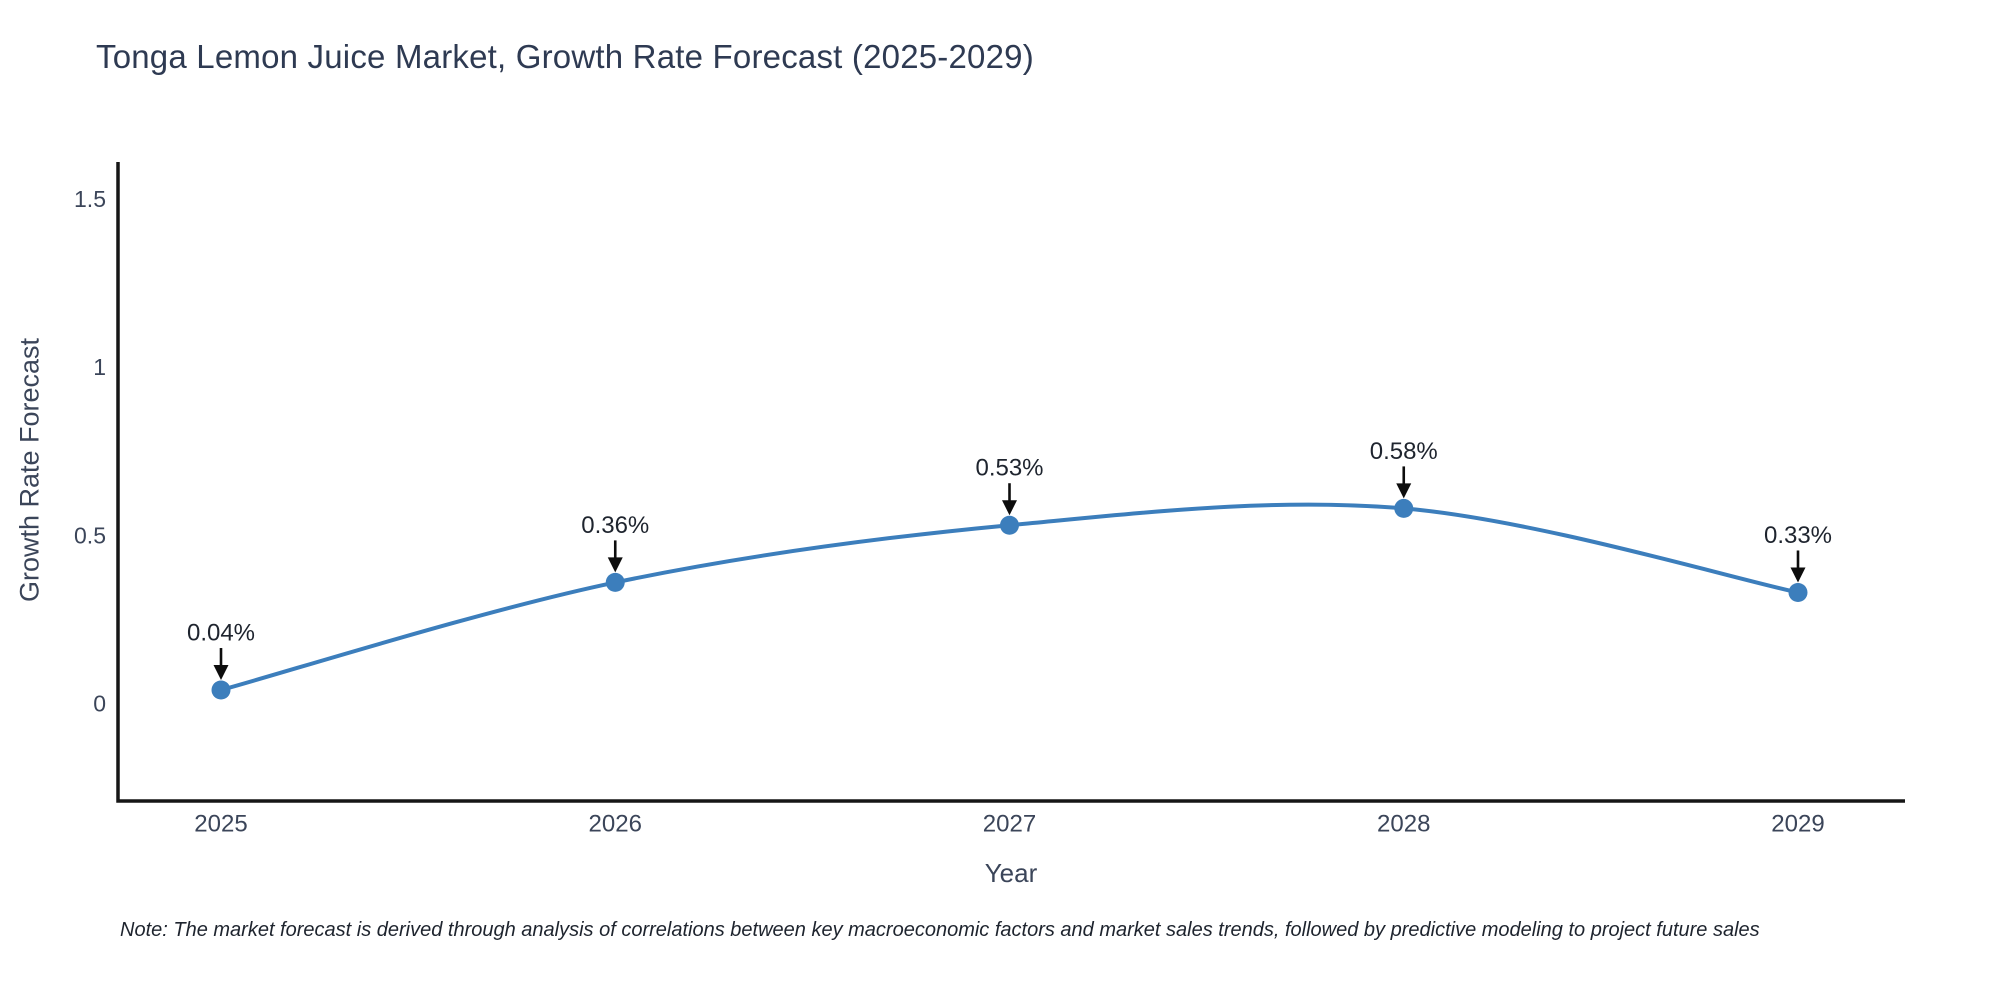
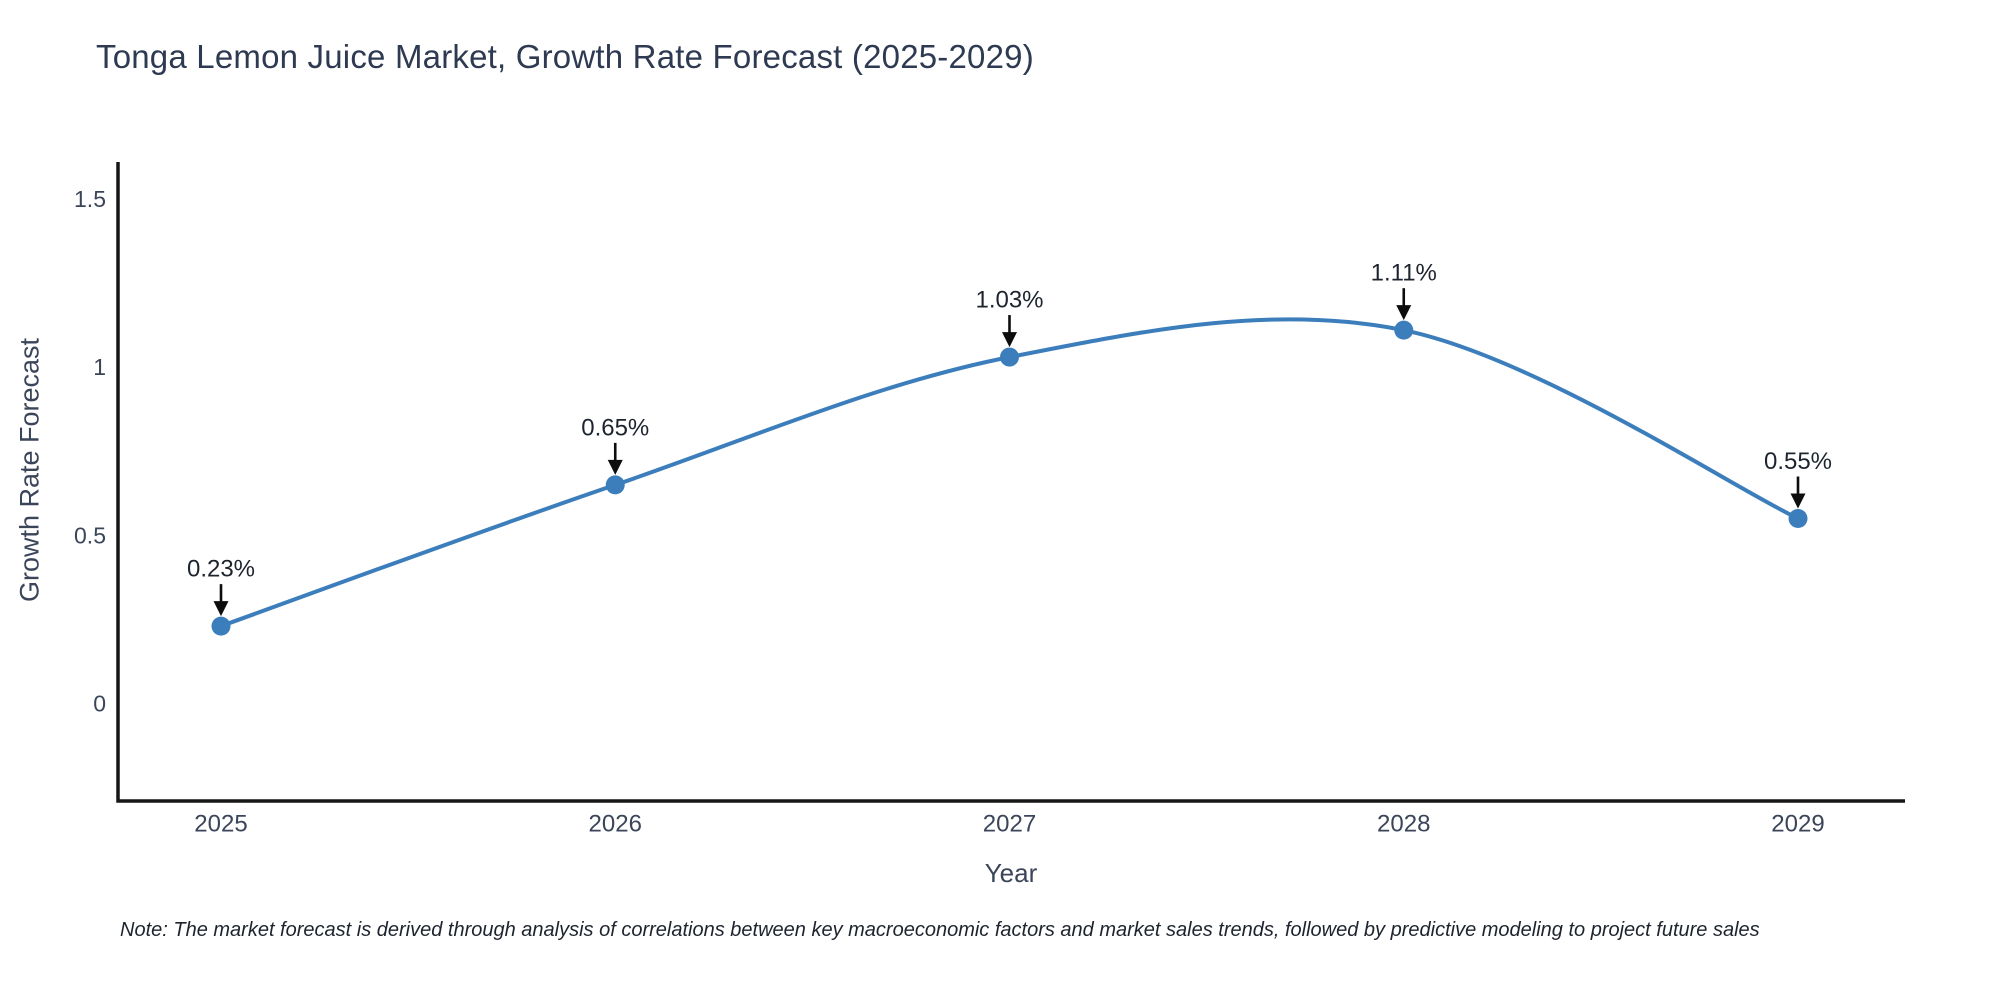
2025: 0.04% -> 0.23%
2026: 0.36% -> 0.65%
2027: 0.53% -> 1.03%
2028: 0.58% -> 1.11%
2029: 0.33% -> 0.55%
